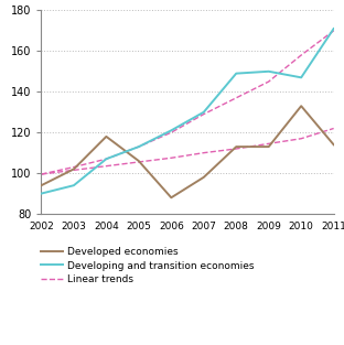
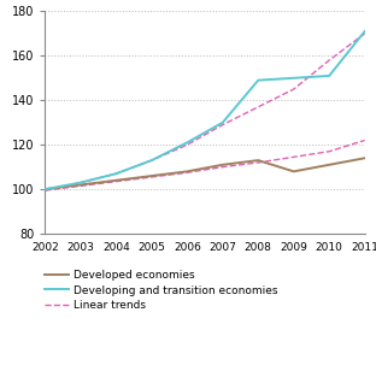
Developed economies/2002: 94 -> 100
Developing and transition economies/2002: 90 -> 100
Developing and transition economies/2003: 94 -> 103
Developed economies/2004: 118 -> 104
Developed economies/2006: 88 -> 108
Developed economies/2007: 98 -> 111
Developed economies/2009: 113 -> 108
Developed economies/2010: 133 -> 111
Developing and transition economies/2010: 147 -> 151
